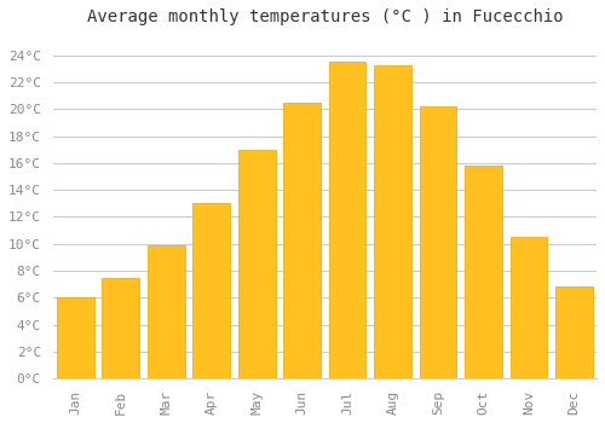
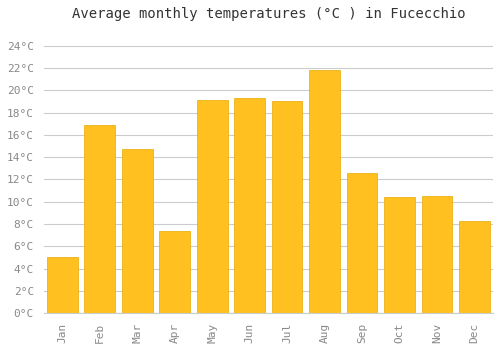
Jan: 6.0°C -> 5.0°C
Feb: 7.5°C -> 16.9°C
Mar: 9.9°C -> 14.7°C
Apr: 13.0°C -> 7.4°C
May: 17.0°C -> 19.1°C
Jun: 20.5°C -> 19.3°C
Jul: 23.5°C -> 19.0°C
Aug: 23.3°C -> 21.8°C
Sep: 20.2°C -> 12.6°C
Oct: 15.8°C -> 10.4°C
Dec: 6.8°C -> 8.3°C
